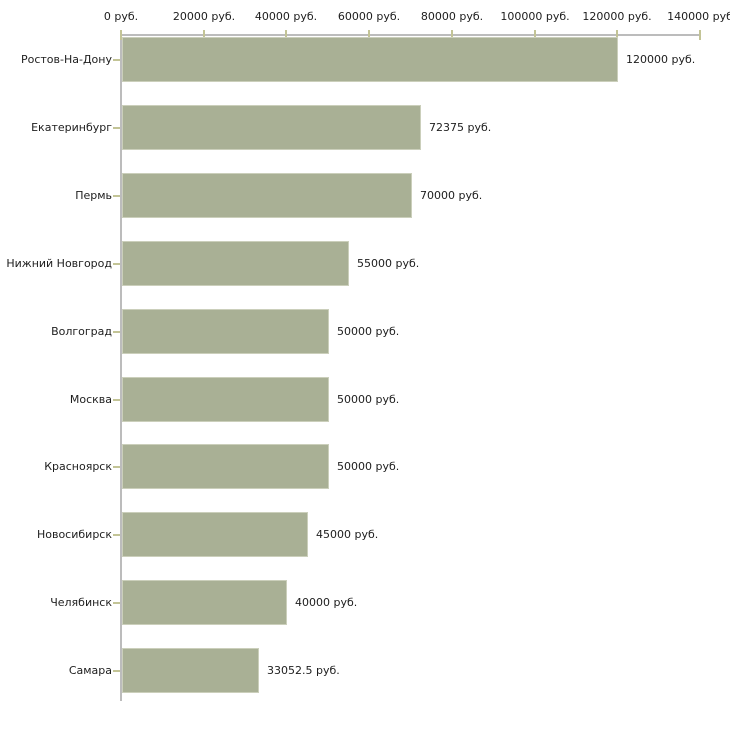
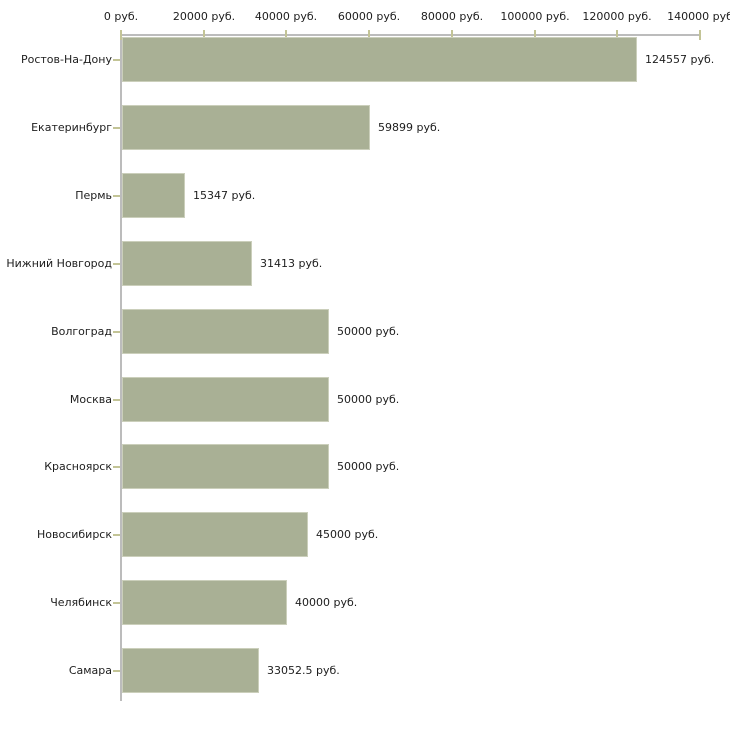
Ростов-На-Дону: 120000 -> 124557
Екатеринбург: 72375 -> 59899
Пермь: 70000 -> 15347
Нижний Новгород: 55000 -> 31413
